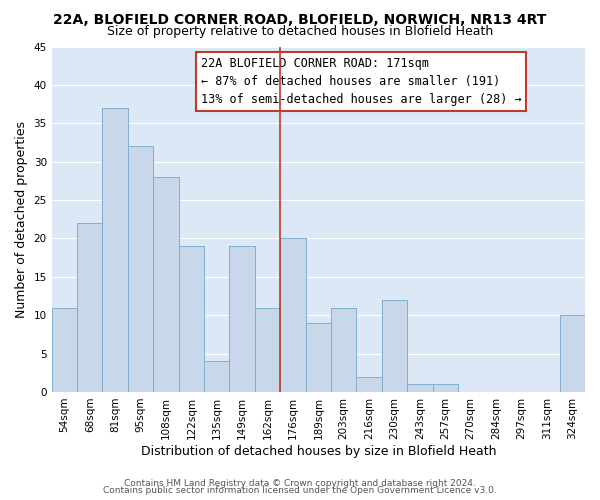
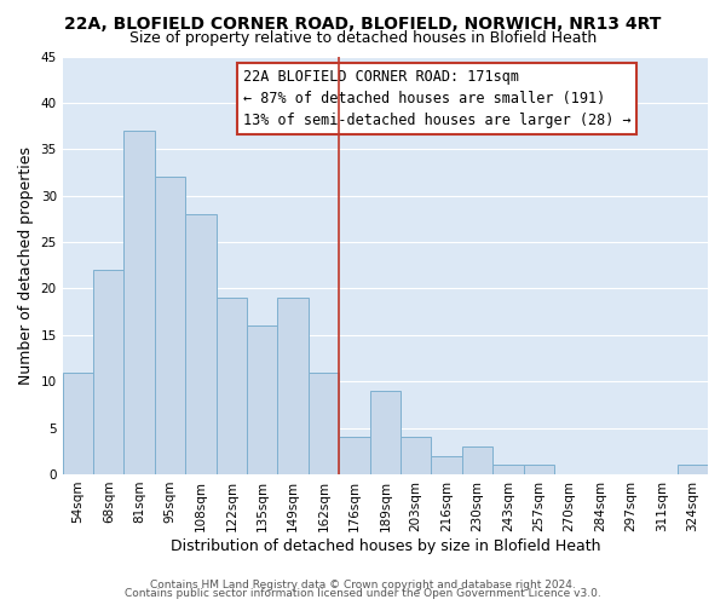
135sqm: 4 -> 16
176sqm: 20 -> 4
203sqm: 11 -> 4
230sqm: 12 -> 3
324sqm: 10 -> 1
